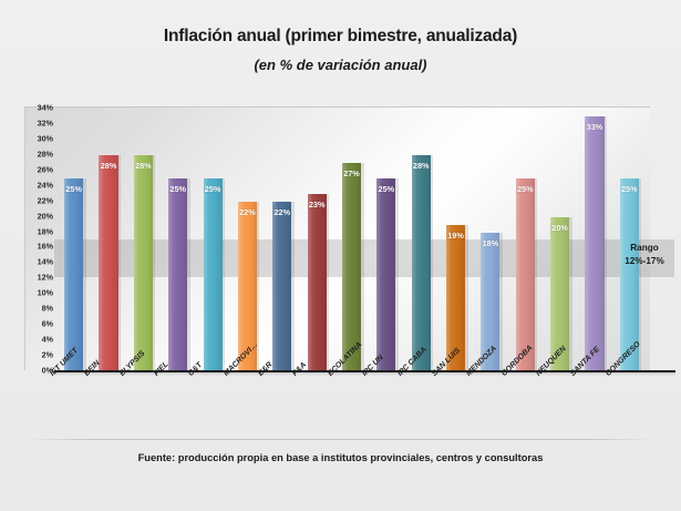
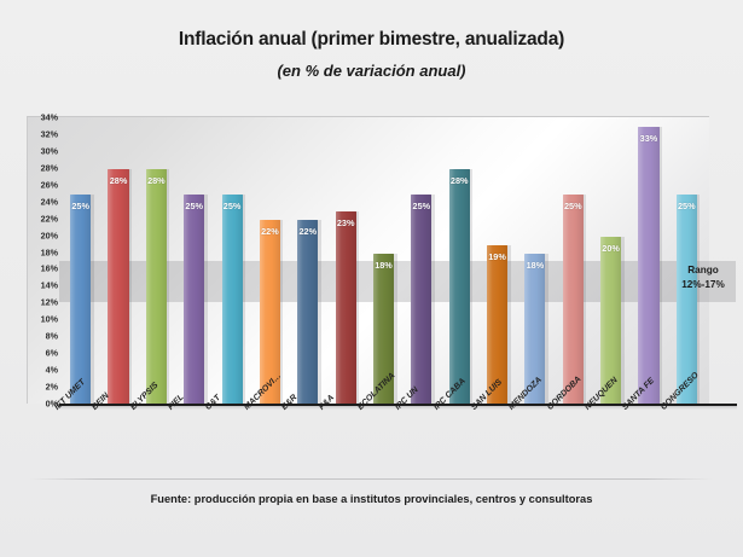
ECOLATINA: 27% -> 18%
